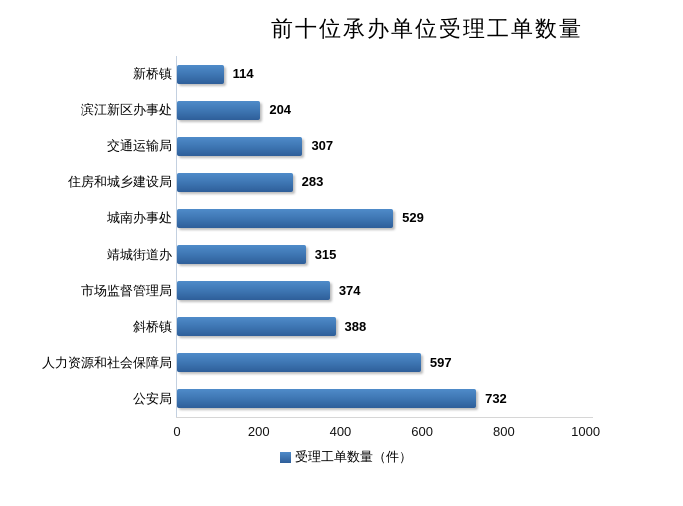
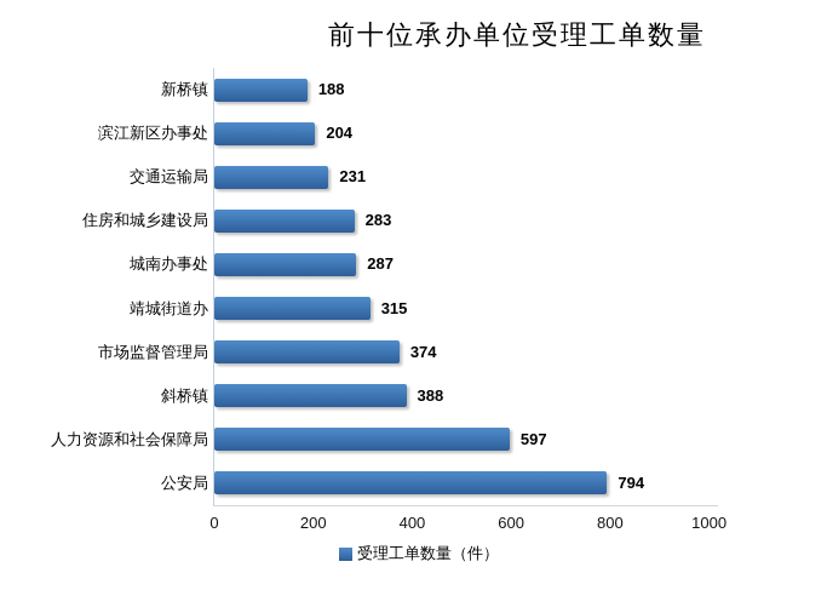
新桥镇: 114 -> 188
交通运输局: 307 -> 231
城南办事处: 529 -> 287
公安局: 732 -> 794
